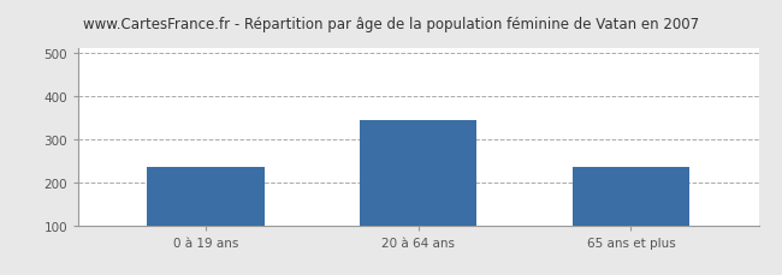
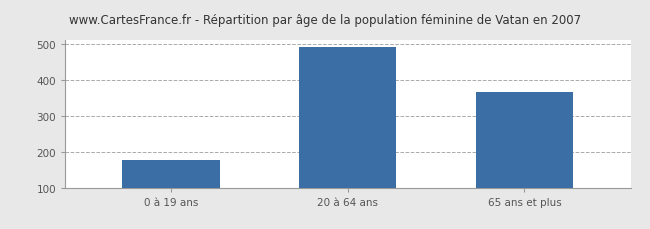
0 à 19 ans: 235 -> 178
20 à 64 ans: 345 -> 493
65 ans et plus: 235 -> 365
